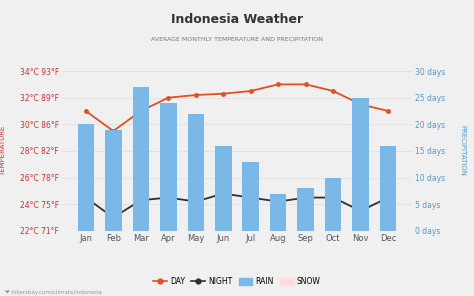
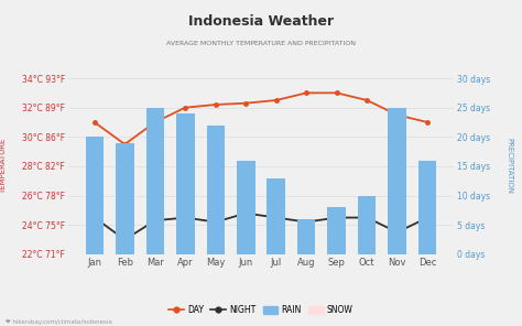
RAIN/Mar: 27 days -> 25 days
RAIN/Aug: 7 days -> 6 days
